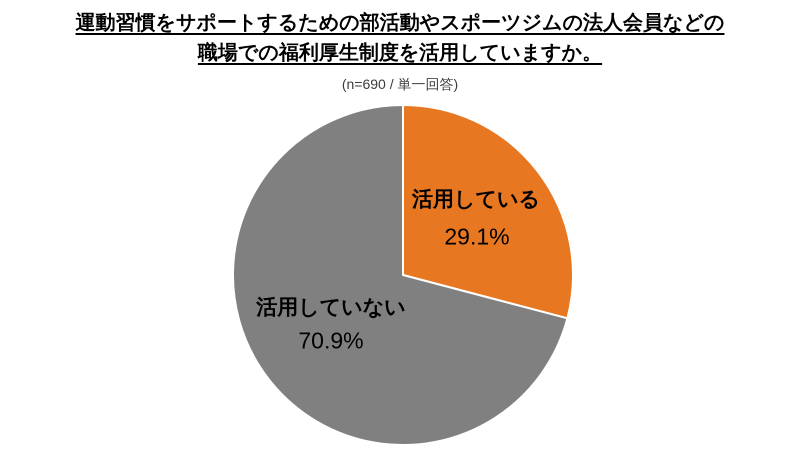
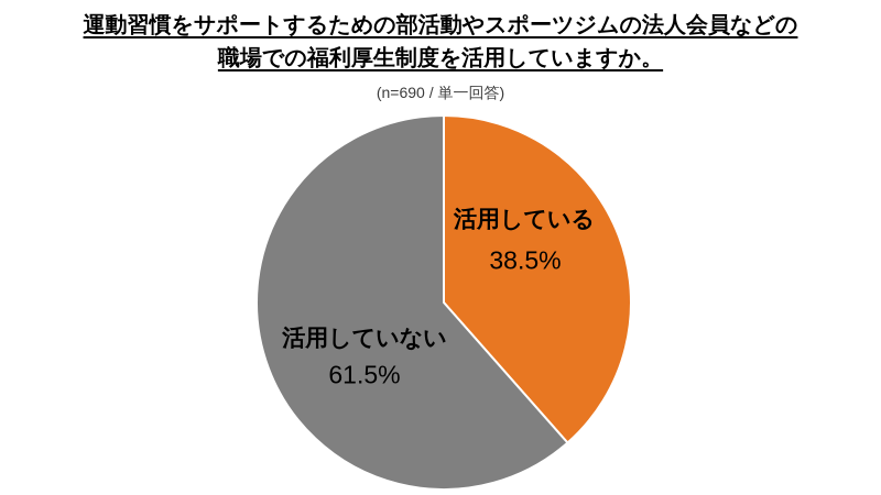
活用している: 29.1% -> 38.5%
活用していない: 70.9% -> 61.5%
